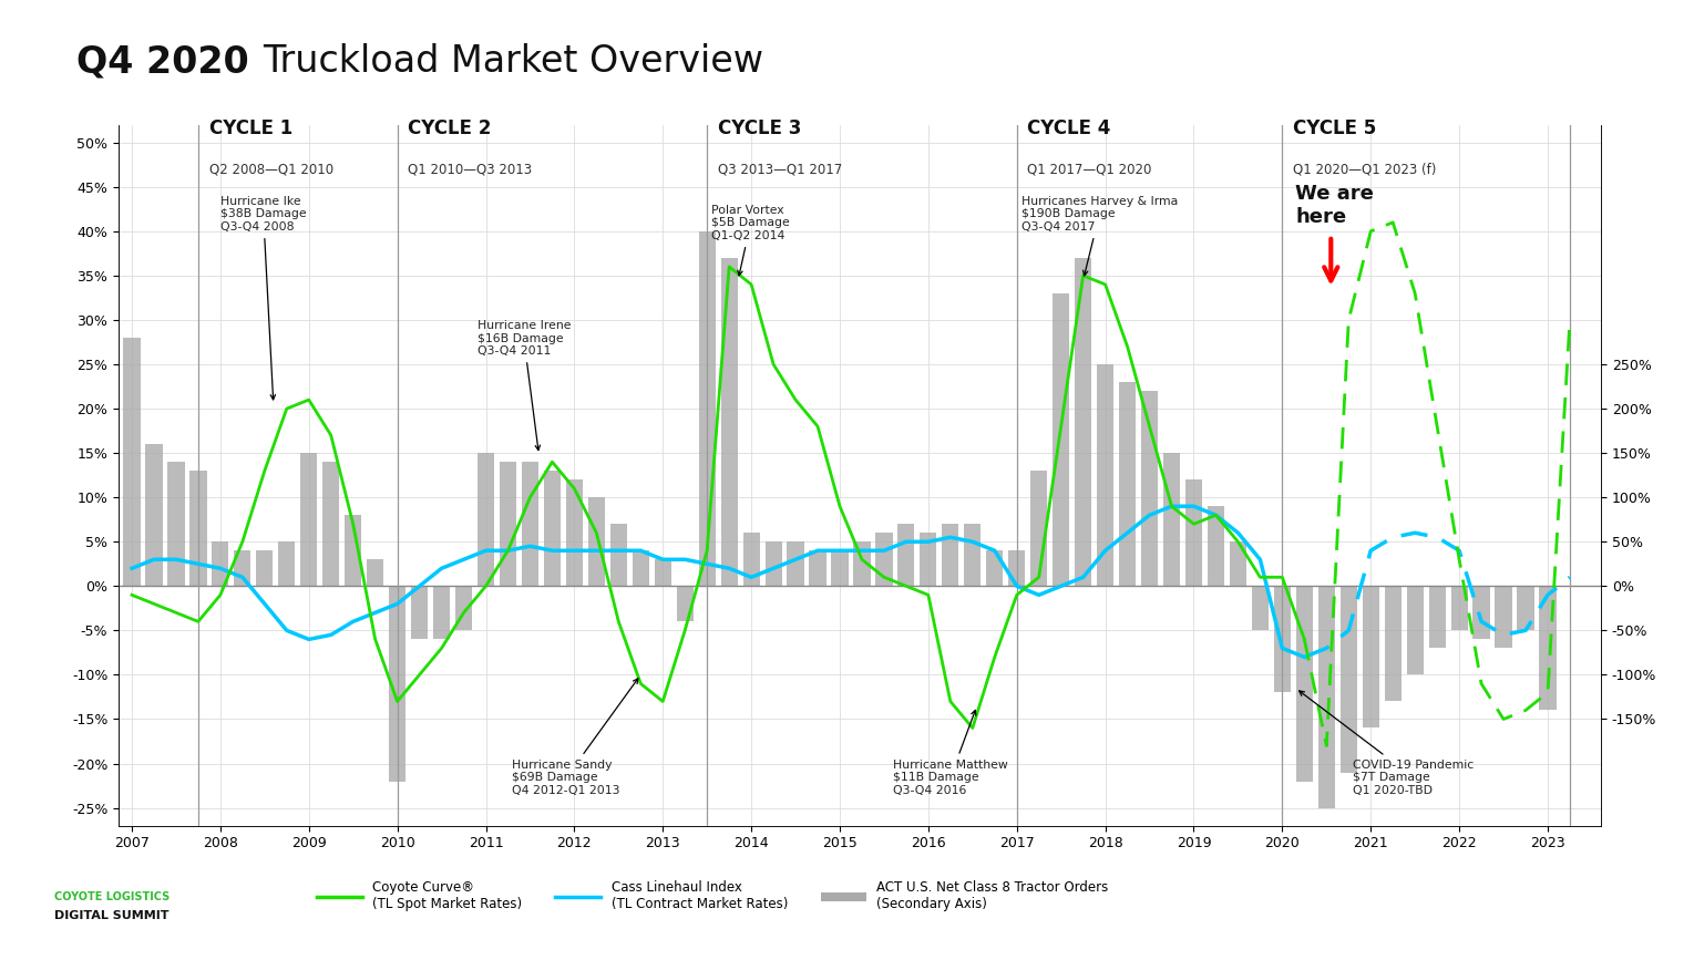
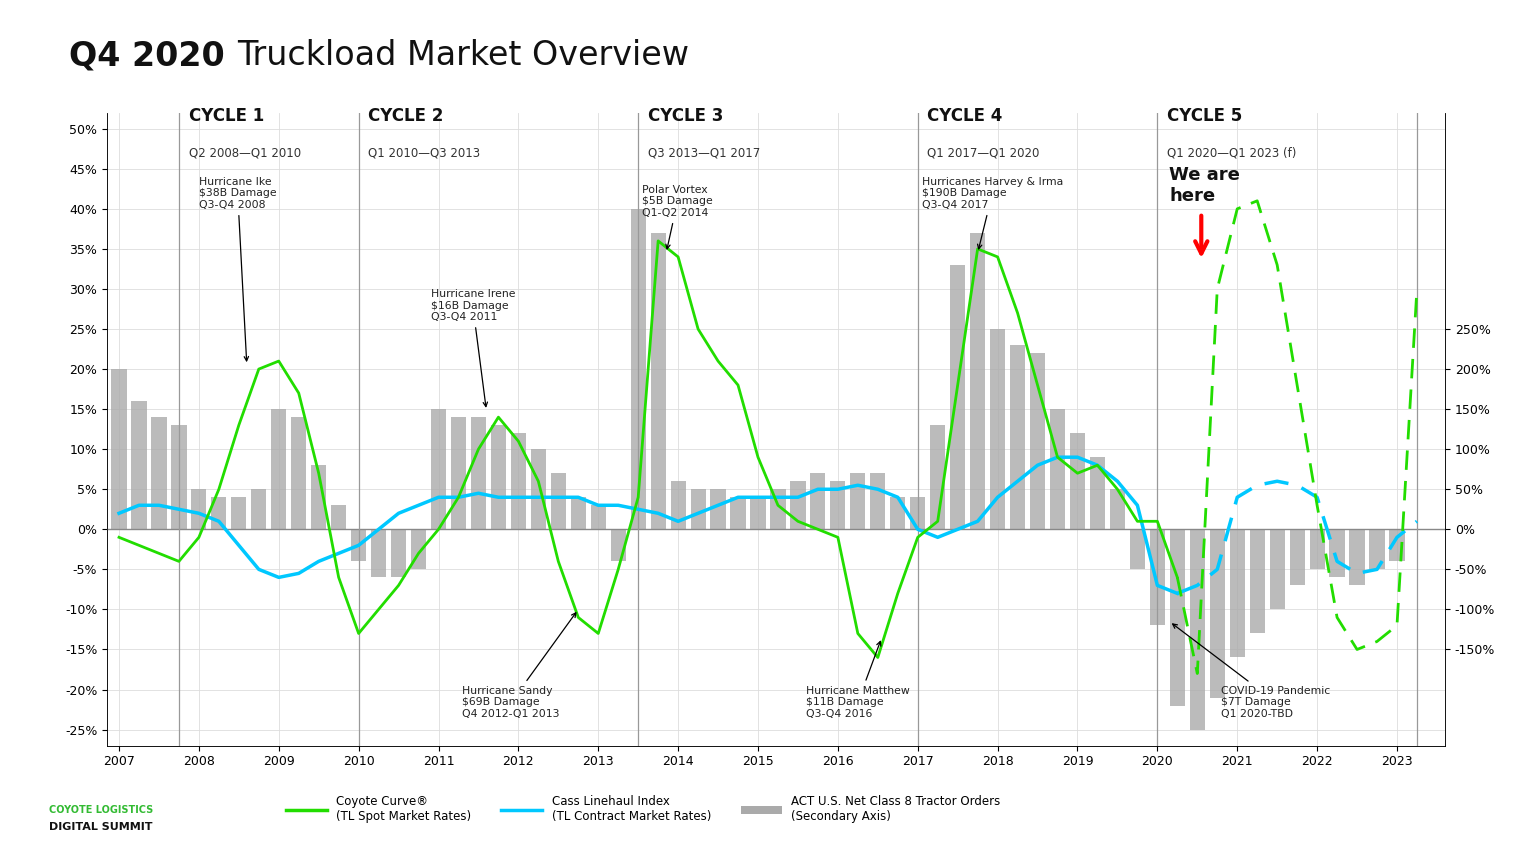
ACT U.S. Net Class 8 Tractor Orders (Secondary Axis)/2007: 28% -> 20%
ACT U.S. Net Class 8 Tractor Orders (Secondary Axis)/2010: -22% -> -4%
ACT U.S. Net Class 8 Tractor Orders (Secondary Axis)/2023: -14% -> -4%
